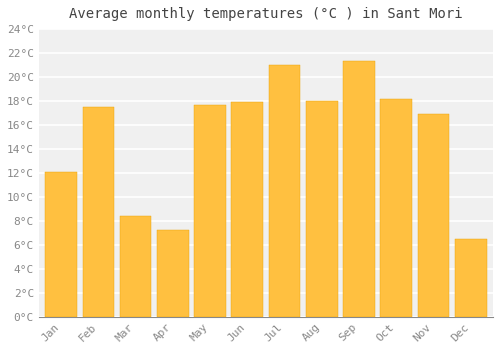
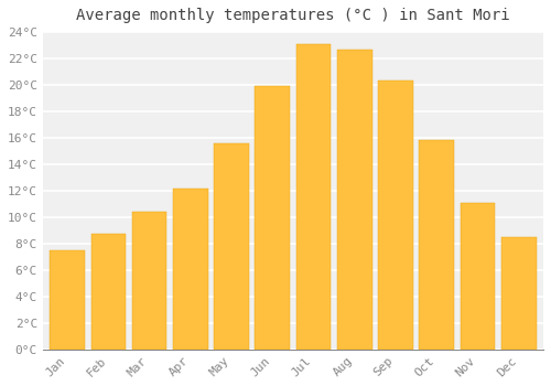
Jan: 12.1°C -> 7.5°C
Feb: 17.5°C -> 8.7°C
Mar: 8.4°C -> 10.4°C
Apr: 7.2°C -> 12.2°C
May: 17.7°C -> 15.6°C
Jun: 17.9°C -> 19.9°C
Jul: 21.0°C -> 23.1°C
Aug: 18.0°C -> 22.7°C
Sep: 21.3°C -> 20.3°C
Oct: 18.2°C -> 15.8°C
Nov: 16.9°C -> 11.1°C
Dec: 6.5°C -> 8.5°C
